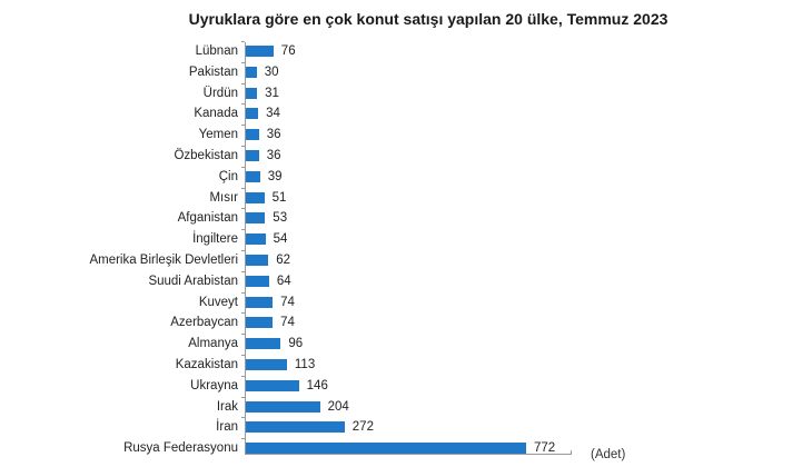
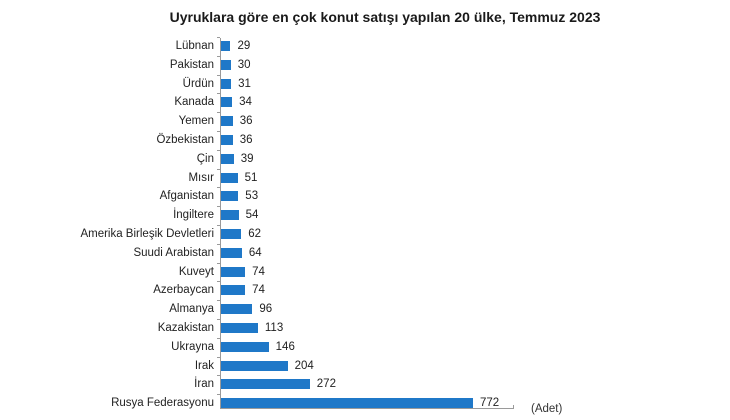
Lübnan: 76 -> 29
